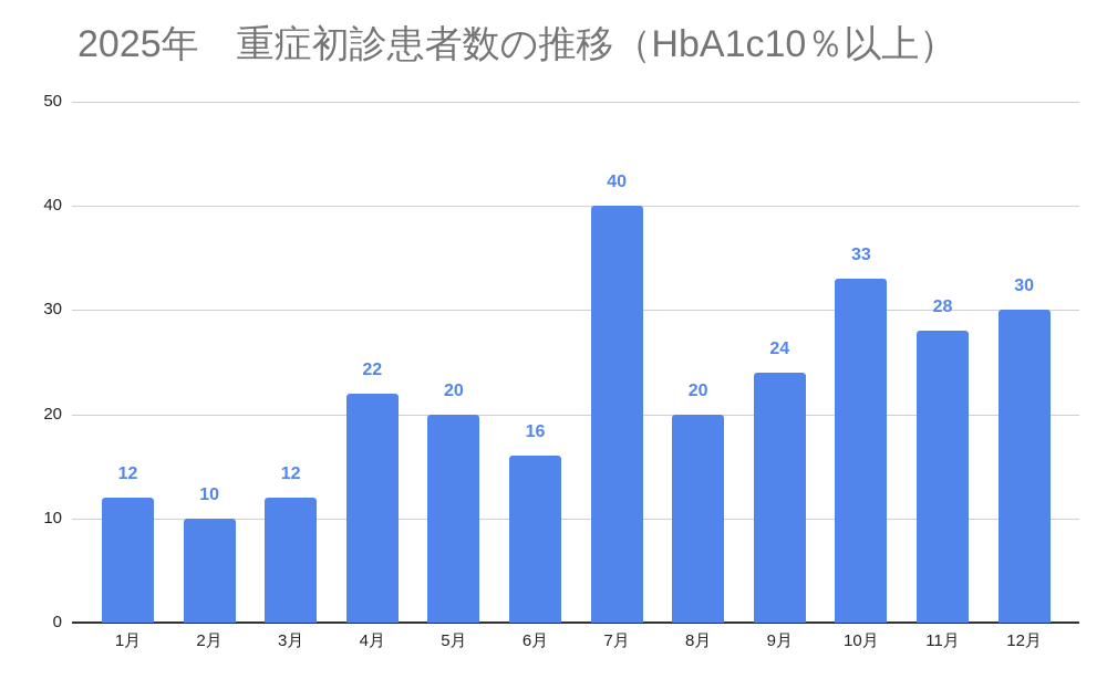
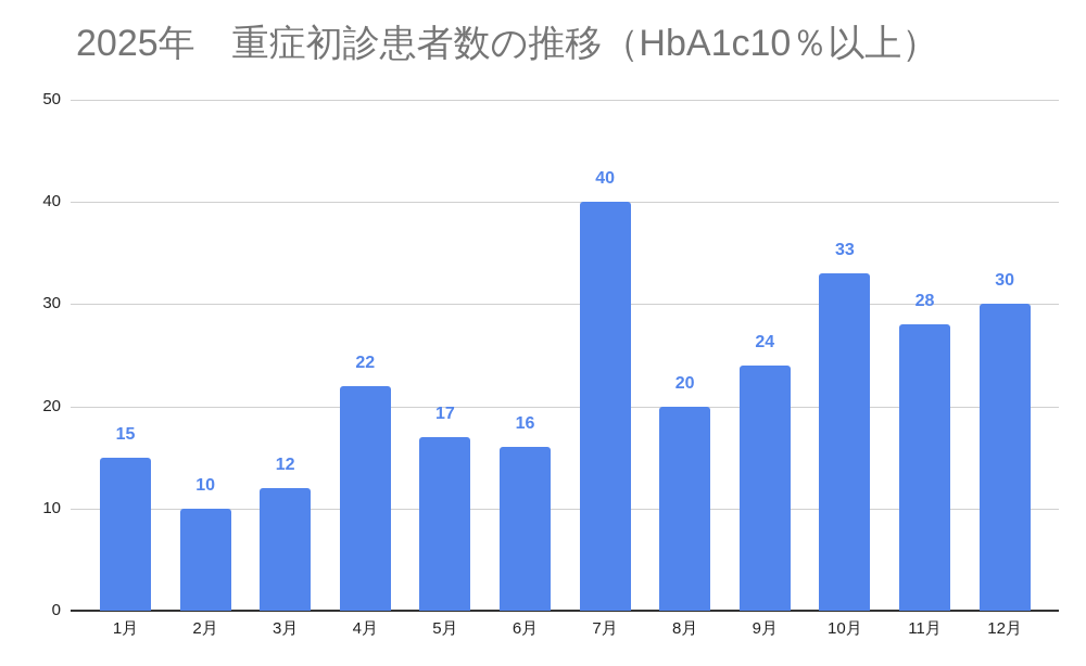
1月: 12 -> 15
5月: 20 -> 17
